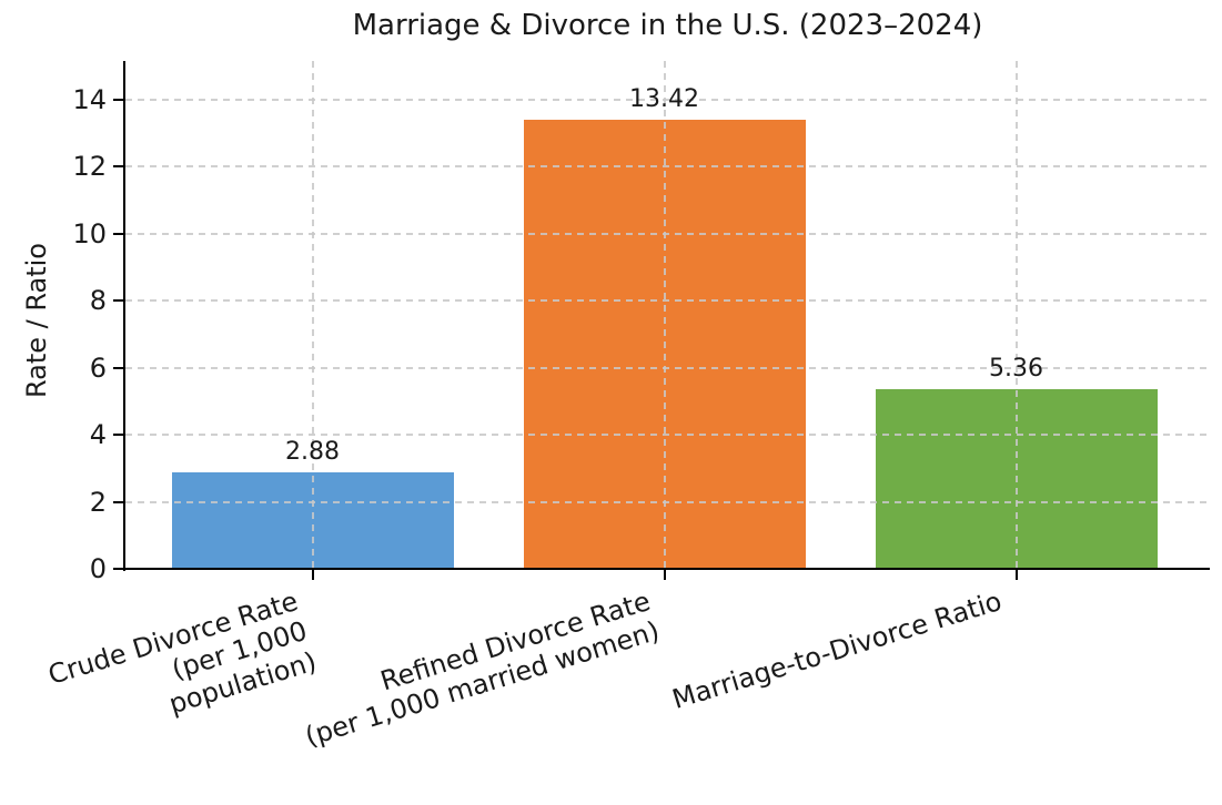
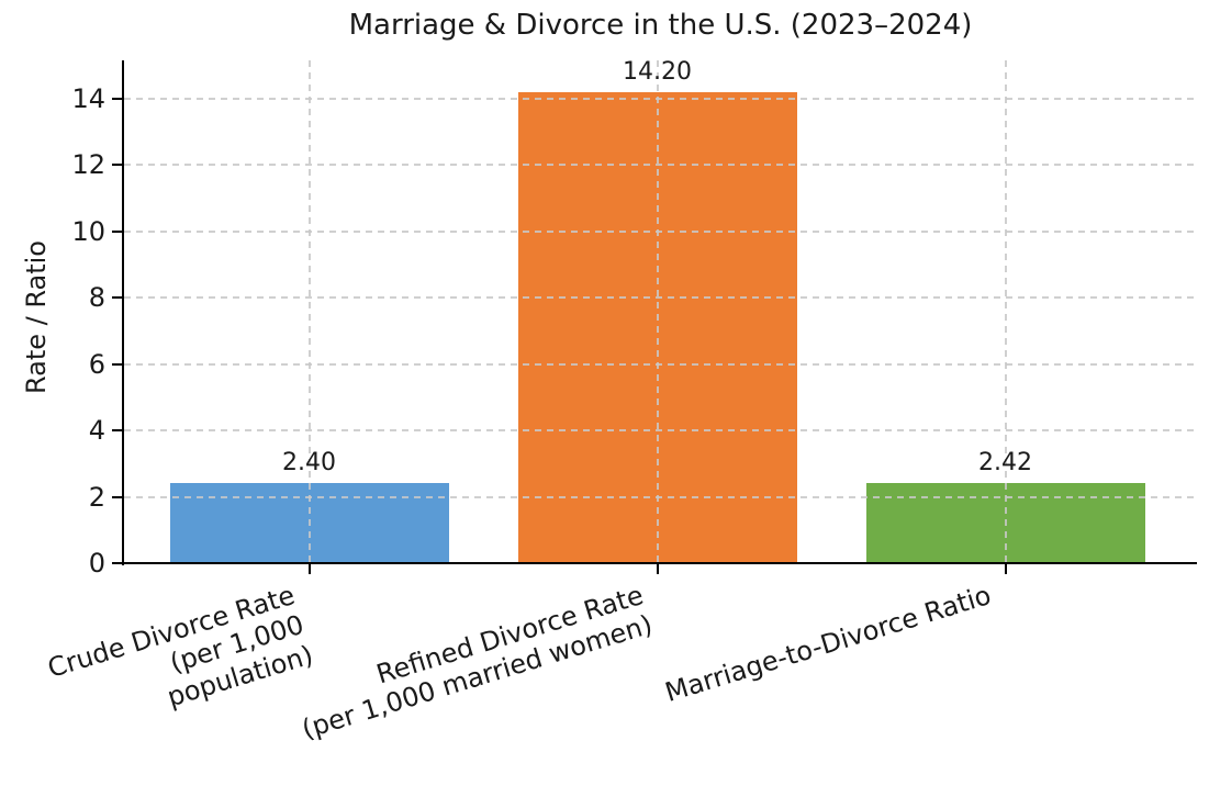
Crude Divorce Rate (per 1,000 population): 2.88 -> 2.40
Refined Divorce Rate (per 1,000 married women): 13.42 -> 14.20
Marriage-to-Divorce Ratio: 5.36 -> 2.42
